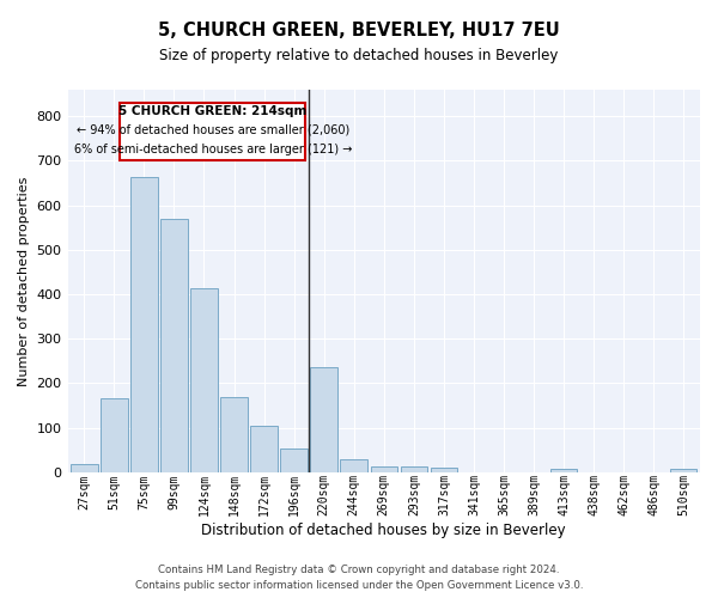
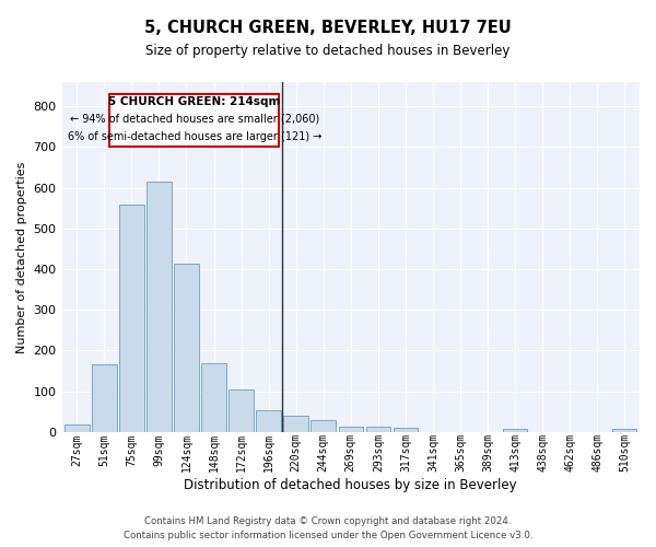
75sqm: 665 -> 560
99sqm: 570 -> 615
220sqm: 235 -> 40
